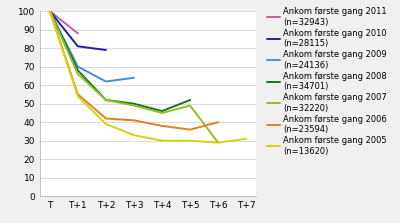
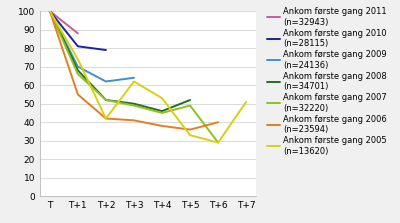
Ankom første gang 2005 (n=13620)/T+1: 54 -> 74
Ankom første gang 2005 (n=13620)/T+2: 39 -> 42
Ankom første gang 2005 (n=13620)/T+3: 33 -> 62
Ankom første gang 2005 (n=13620)/T+4: 30 -> 53
Ankom første gang 2005 (n=13620)/T+5: 30 -> 33
Ankom første gang 2005 (n=13620)/T+7: 31 -> 51
